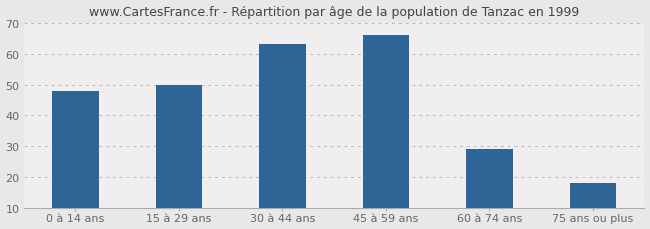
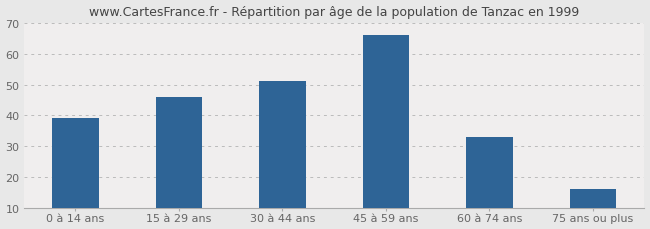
0 à 14 ans: 48 -> 39
15 à 29 ans: 50 -> 46
30 à 44 ans: 63 -> 51
60 à 74 ans: 29 -> 33
75 ans ou plus: 18 -> 16
